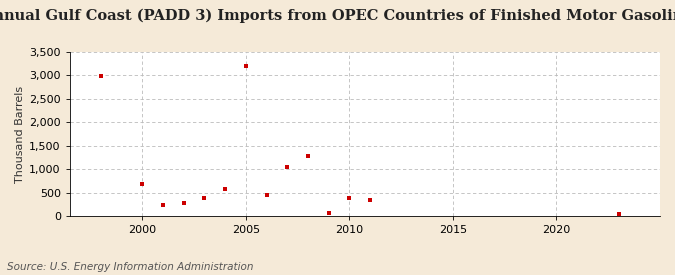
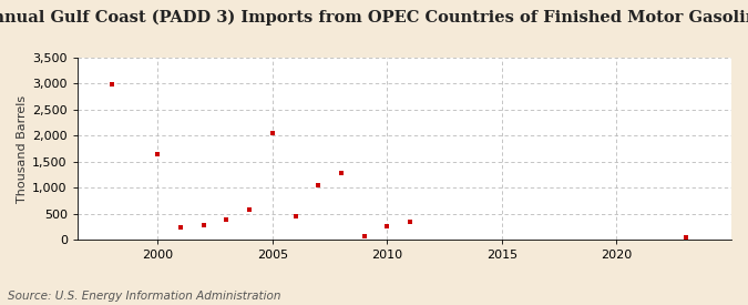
2000: 700 -> 1,650
2005: 3,200 -> 2,050
2010: 380 -> 250
